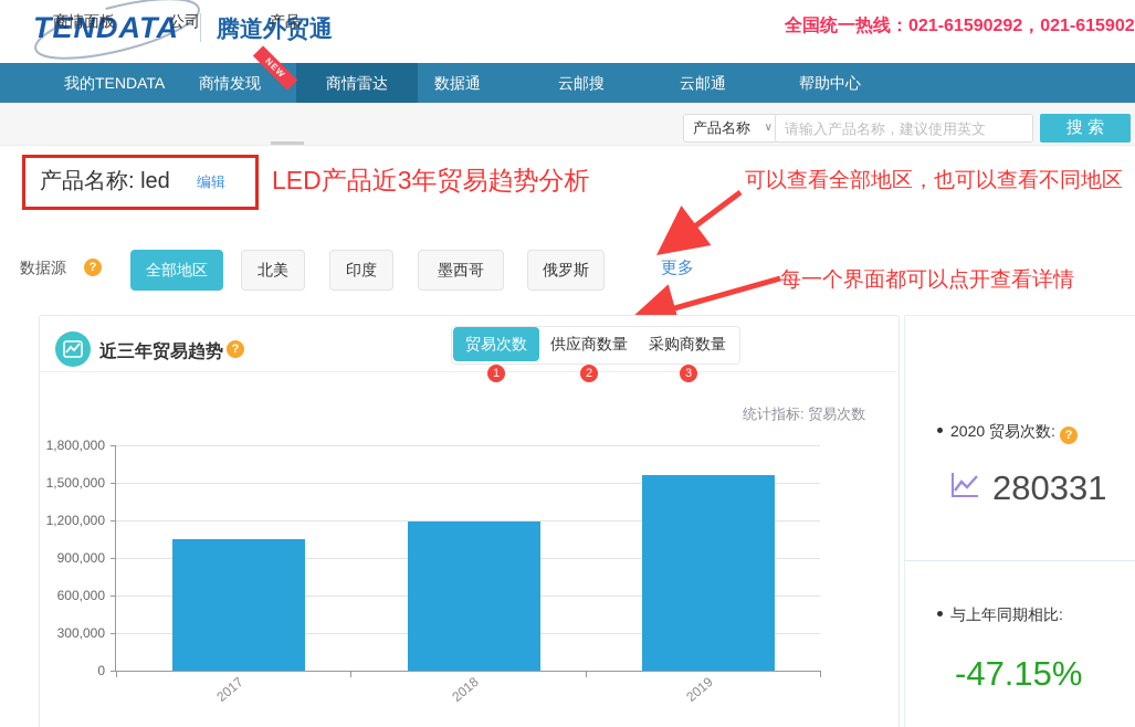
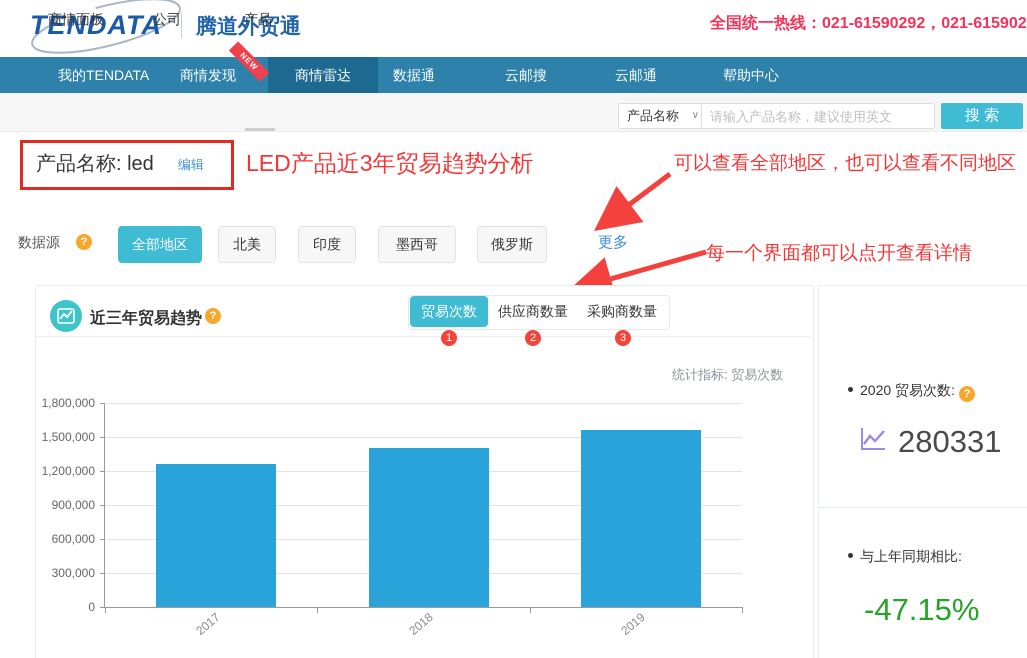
2017: 1050000 -> 1260000
2018: 1190000 -> 1400000
